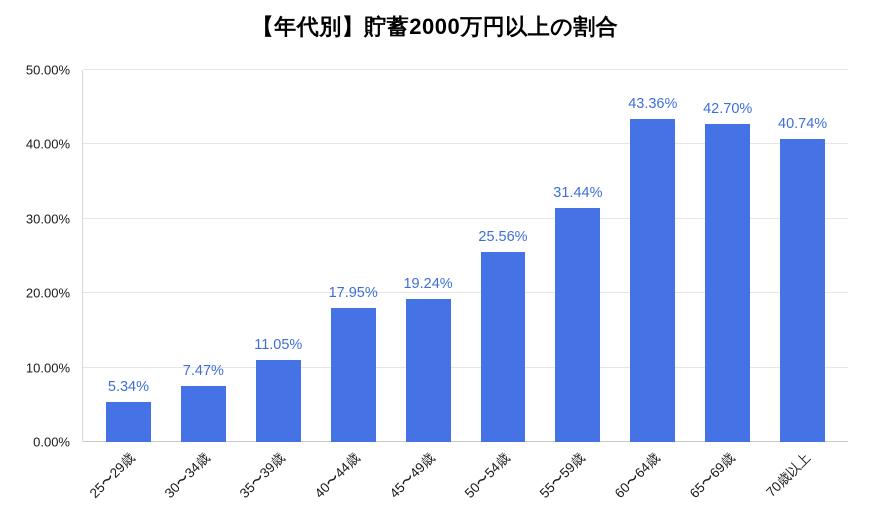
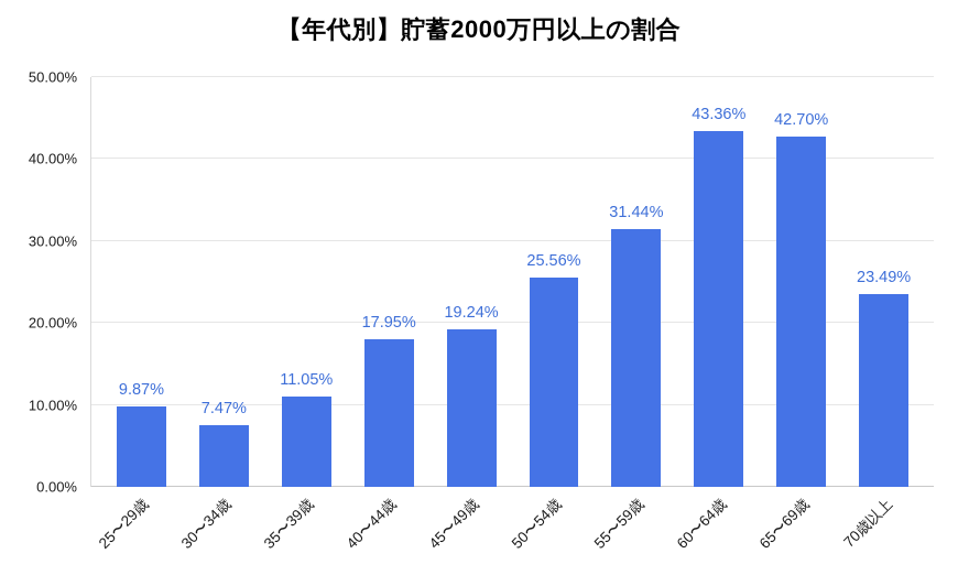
25〜29歳: 5.34% -> 9.87%
70歳以上: 40.74% -> 23.49%
